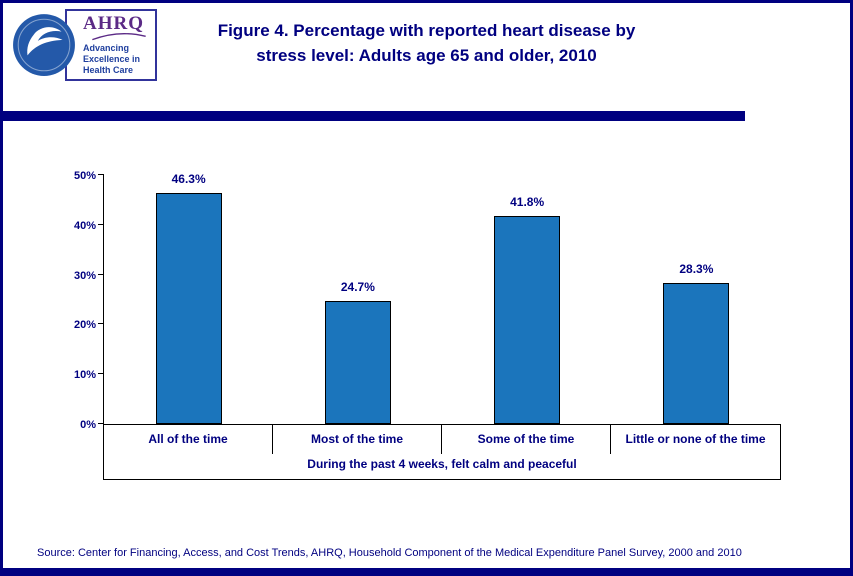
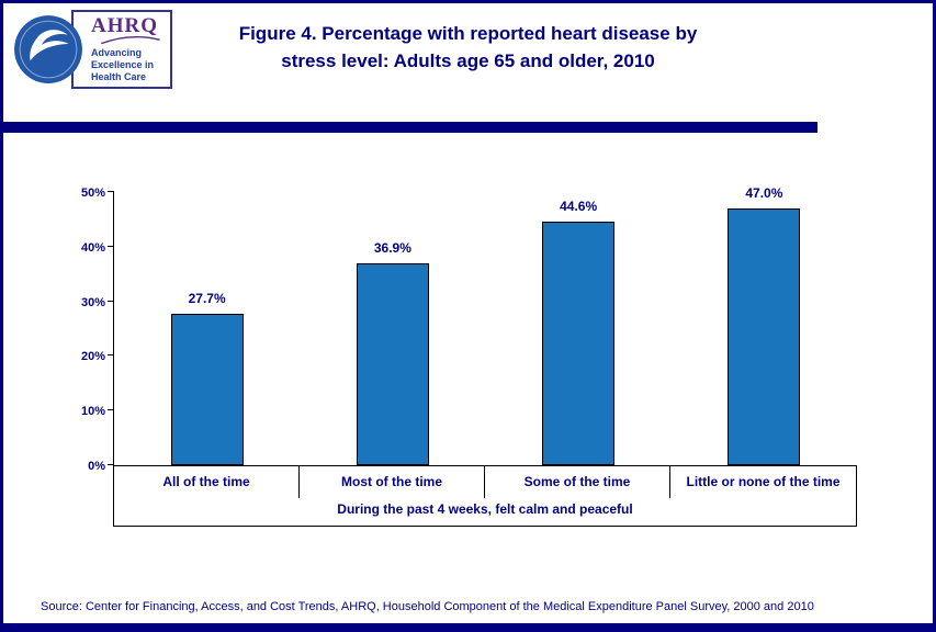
All of the time: 46.3% -> 27.7%
Most of the time: 24.7% -> 36.9%
Some of the time: 41.8% -> 44.6%
Little or none of the time: 28.3% -> 47.0%
